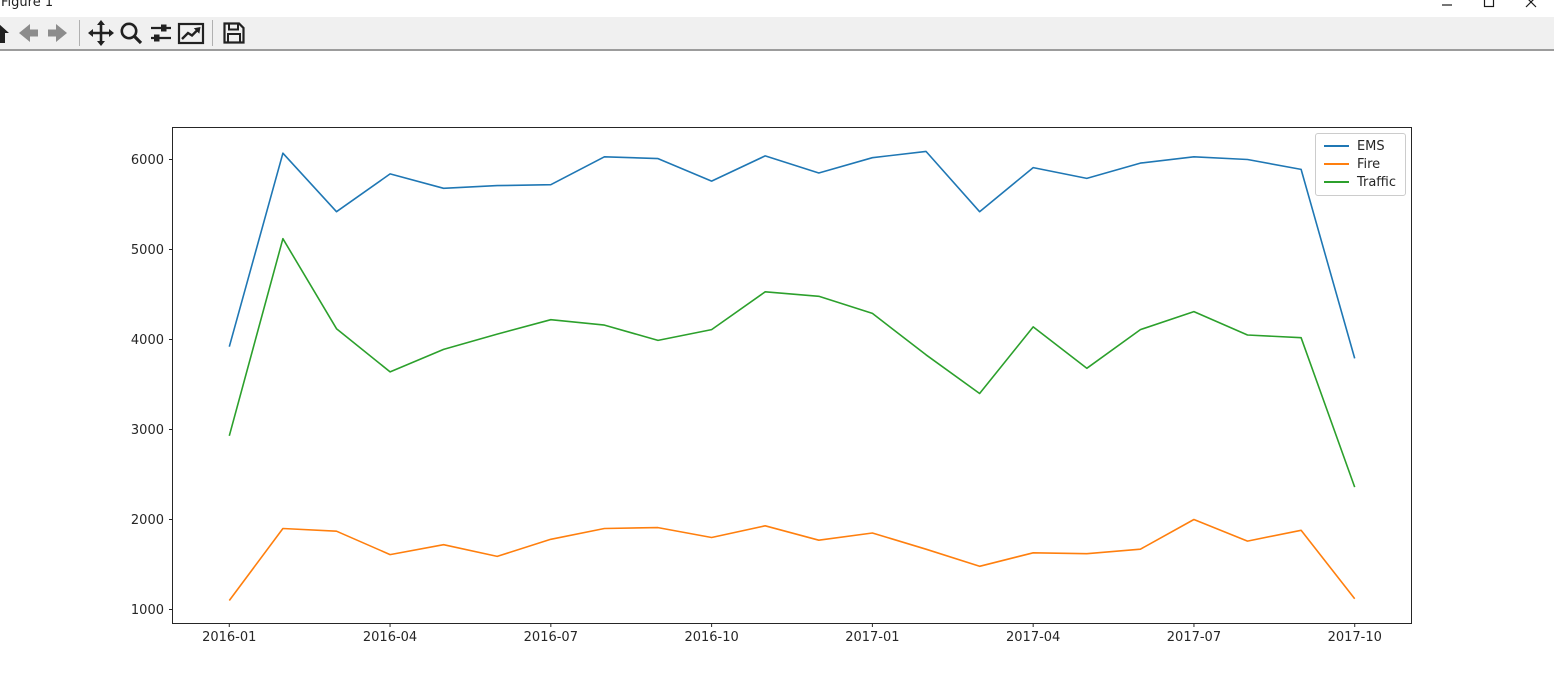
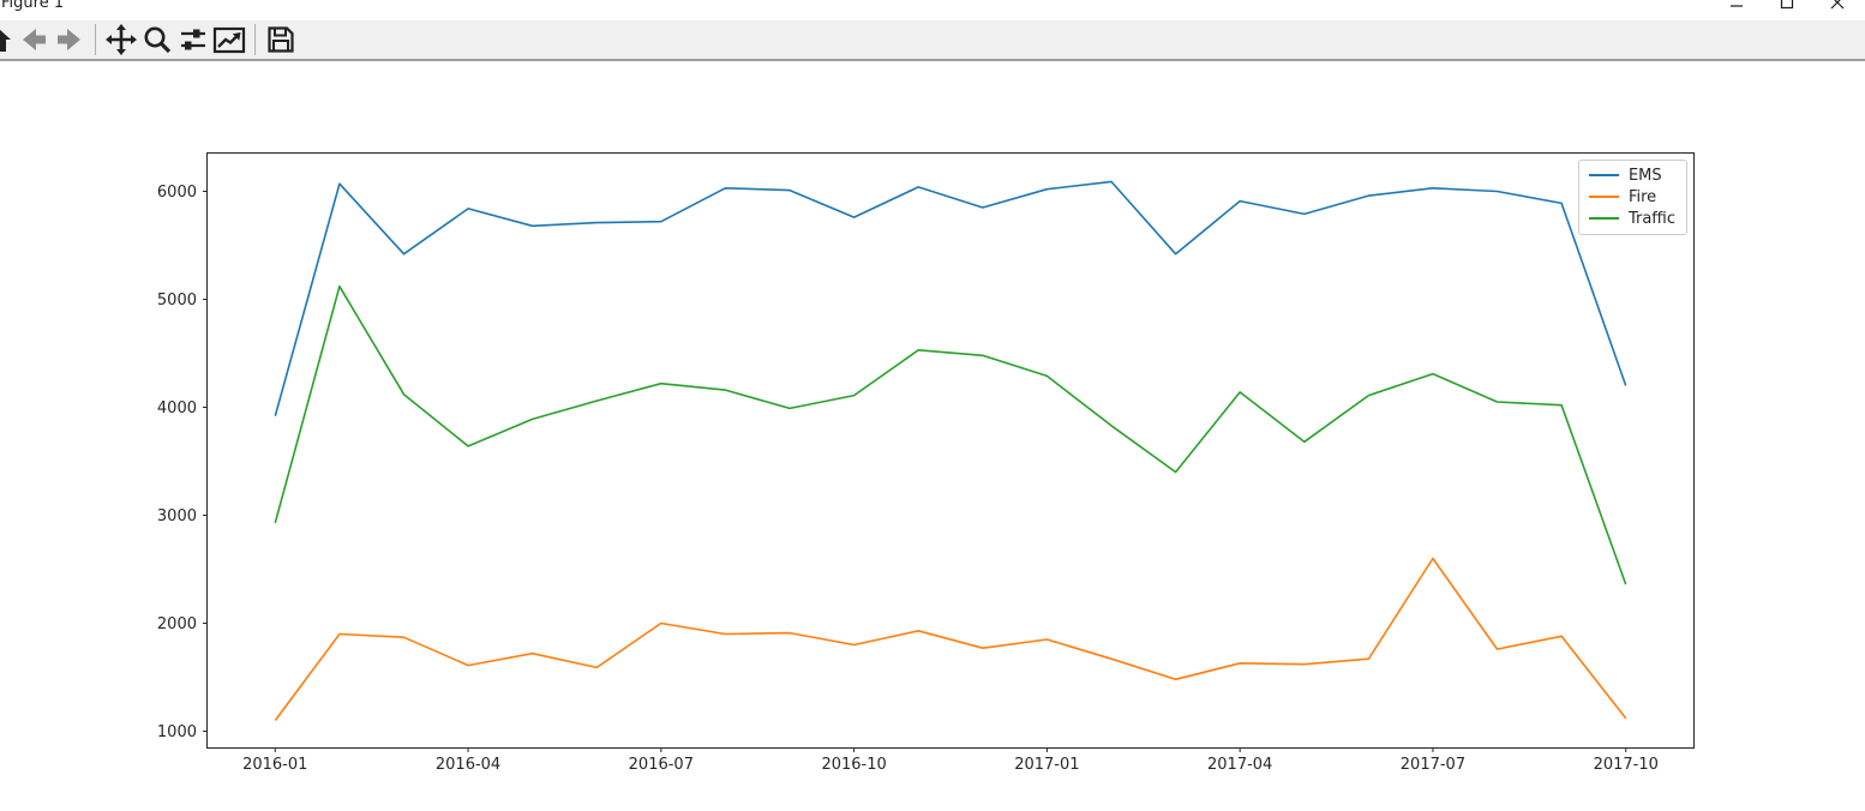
Fire/2016-07: 1800 -> 2000
Fire/2017-07: 2000 -> 2600
EMS/2017-10: 3800 -> 4200
